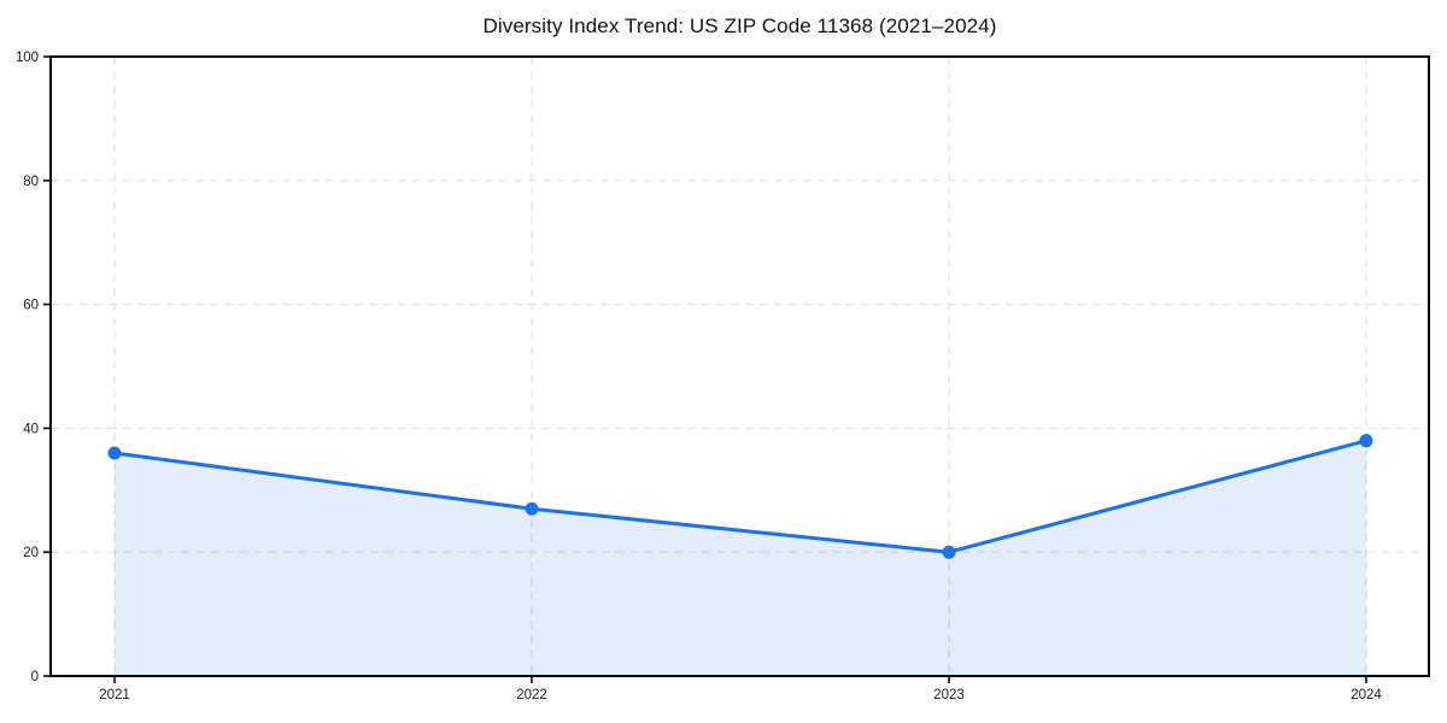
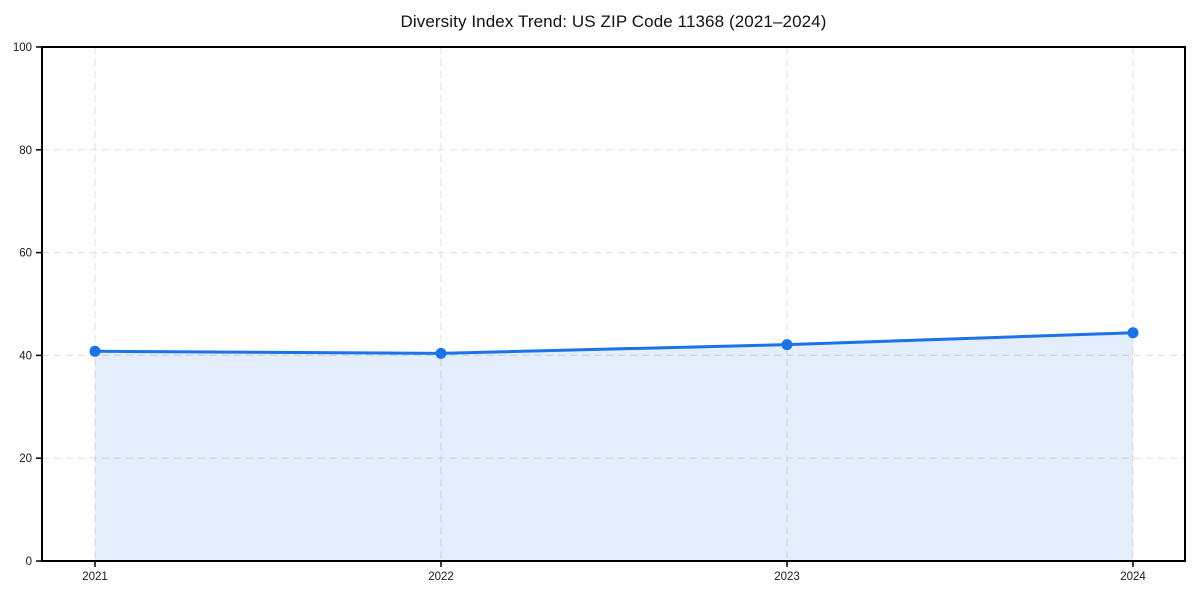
2021: 36 -> 41
2022: 27 -> 40
2023: 20 -> 42
2024: 38 -> 44
